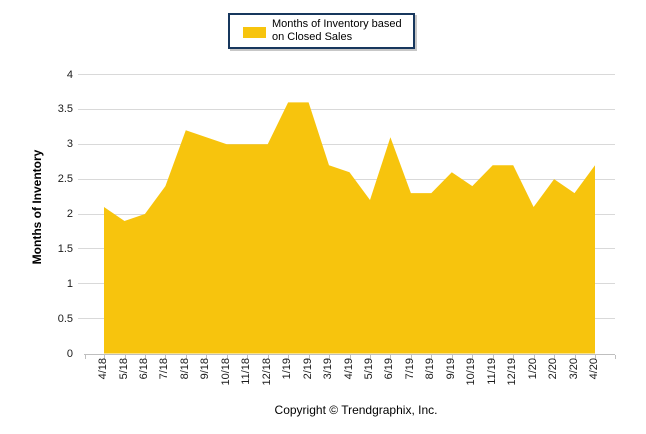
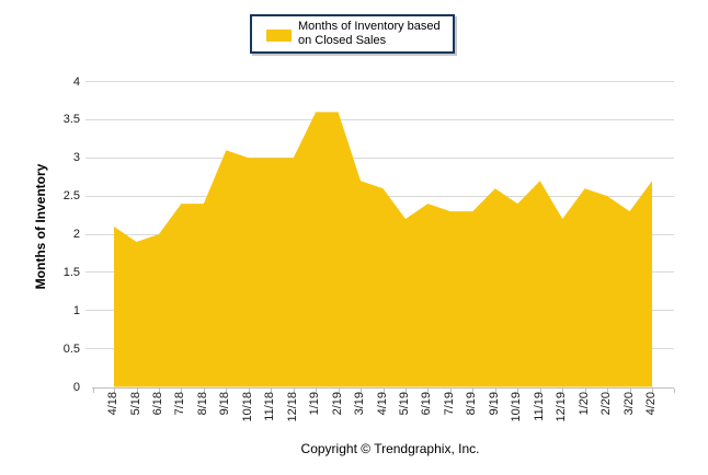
8/18: 3.2 -> 2.4
6/19: 3.1 -> 2.4
12/19: 2.7 -> 2.2
1/20: 2.1 -> 2.6
